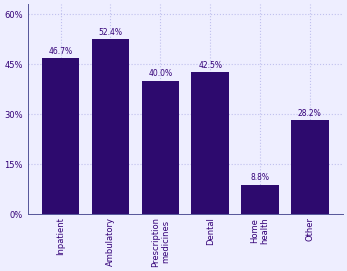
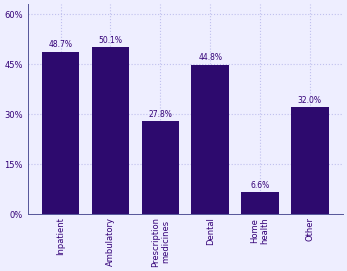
Inpatient: 46.7% -> 48.7%
Ambulatory: 52.4% -> 50.1%
Prescription medicines: 40.0% -> 27.8%
Dental: 42.5% -> 44.8%
Home health: 8.8% -> 6.6%
Other: 28.2% -> 32.0%
